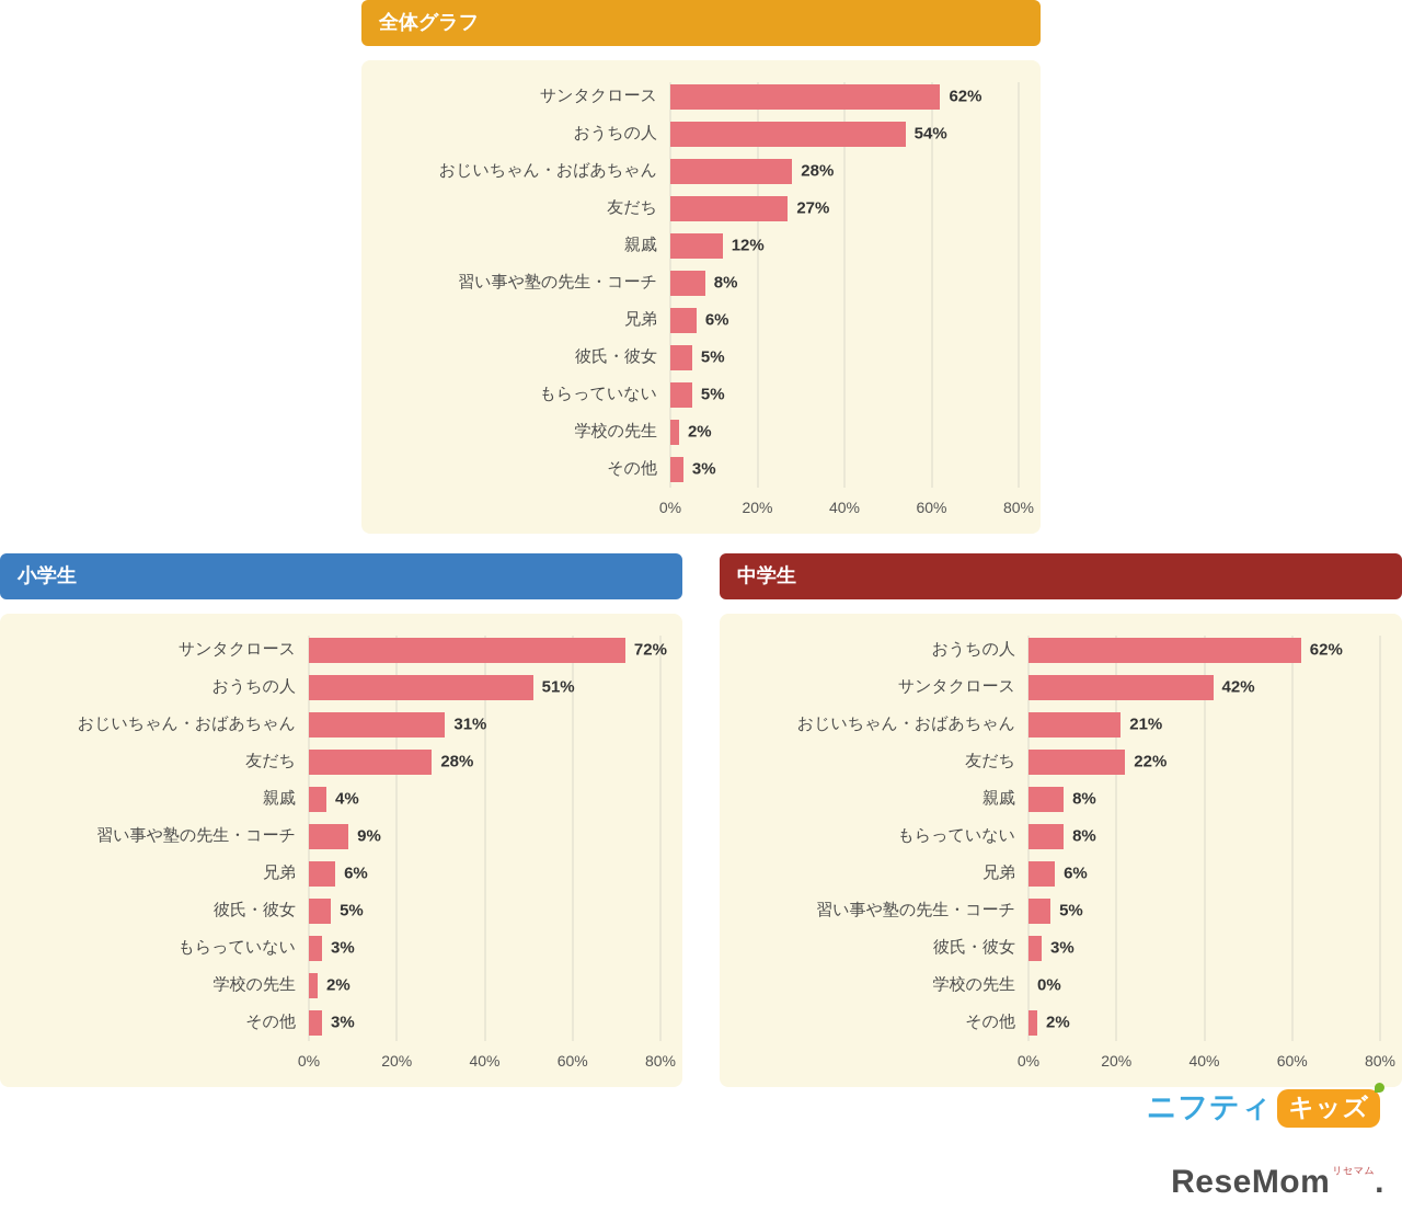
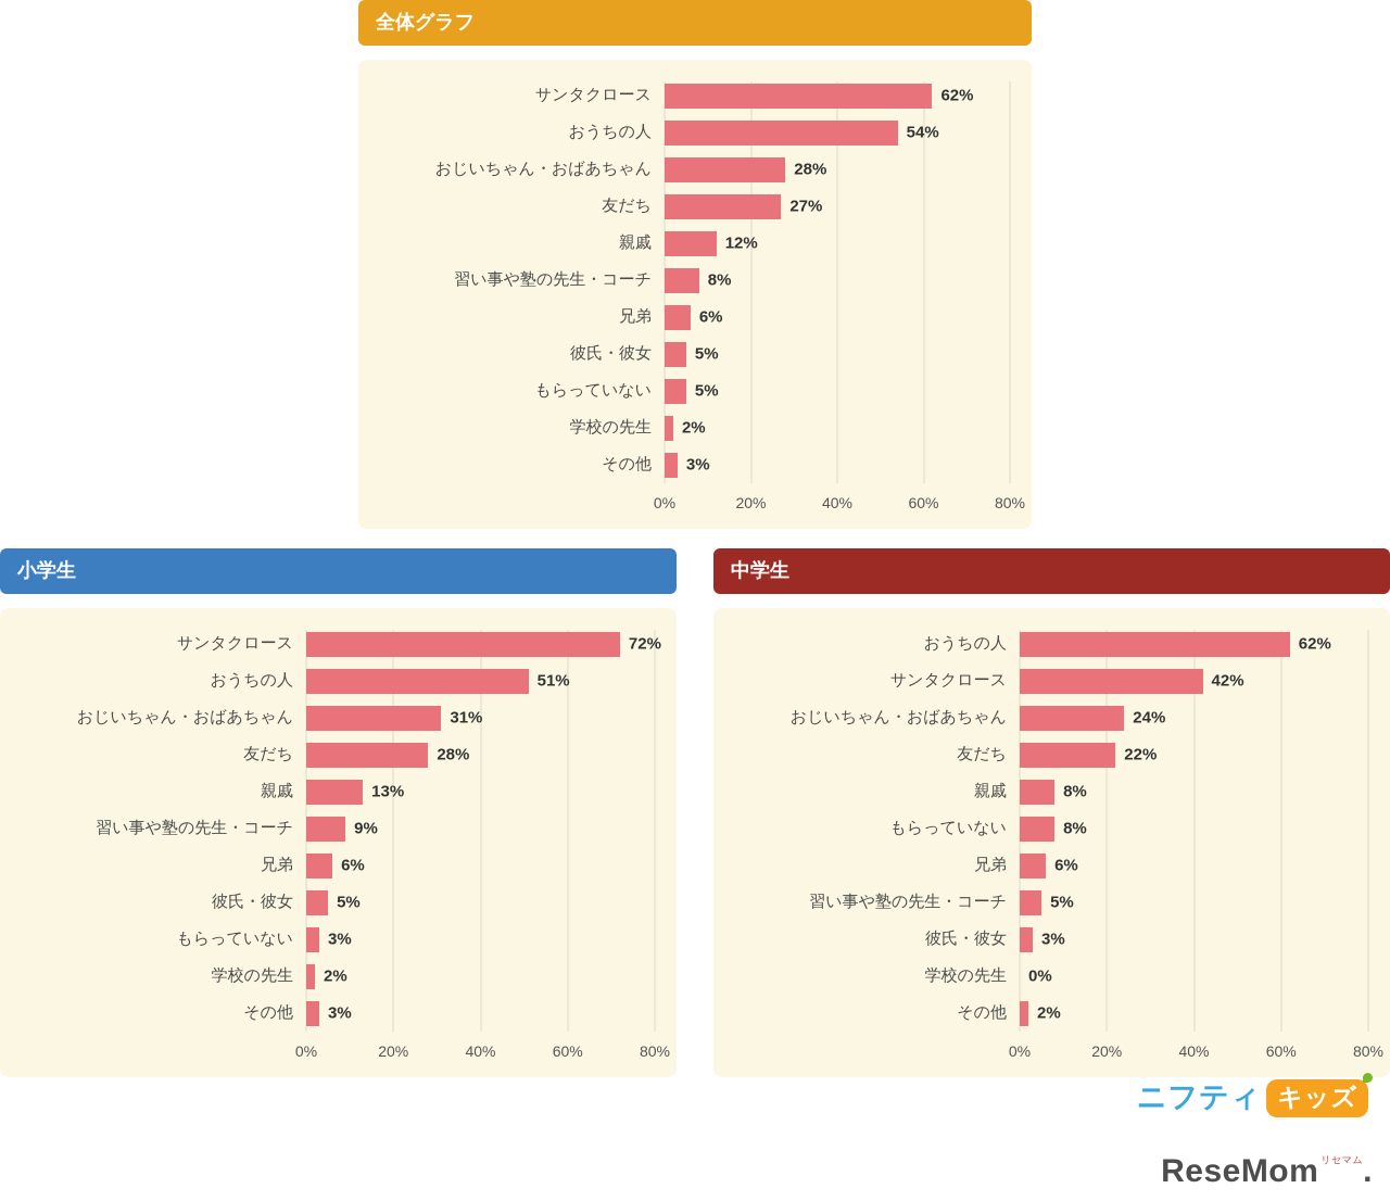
小学生/親戚: 4% -> 13%
中学生/おじいちゃん・おばあちゃん: 21% -> 24%
